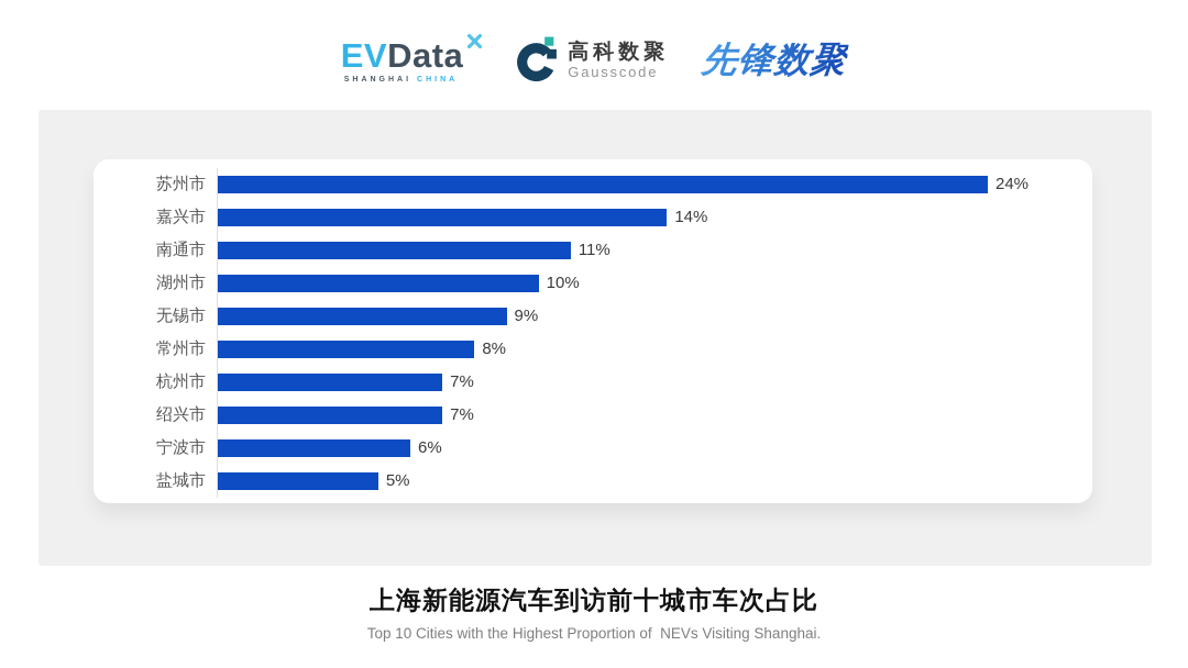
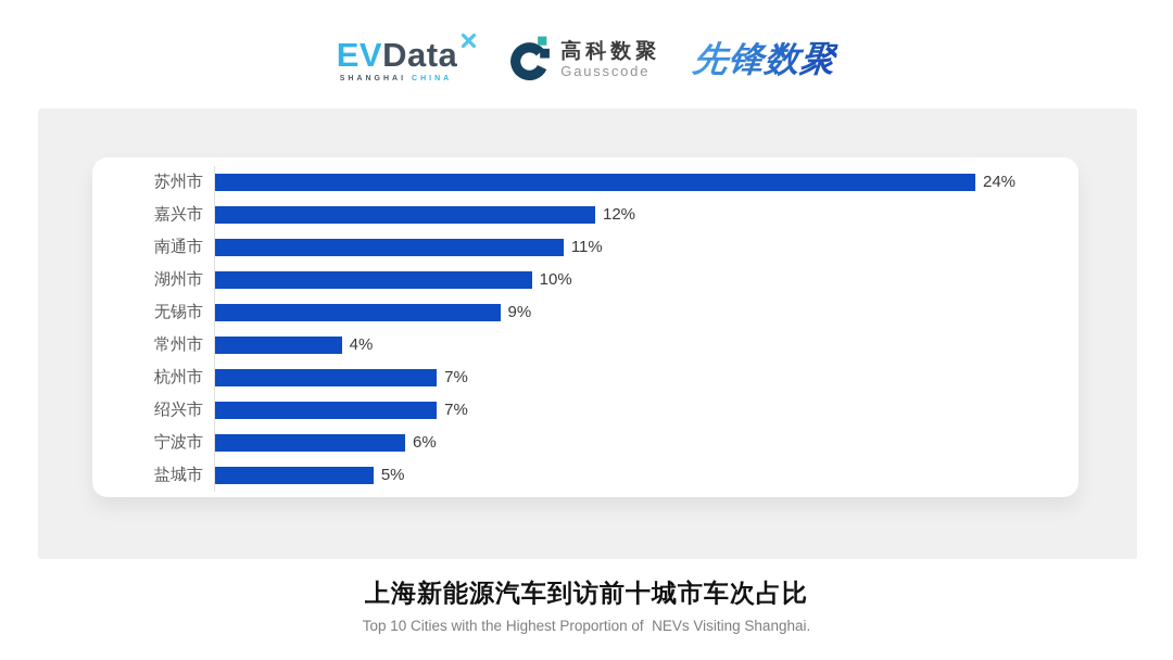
嘉兴市: 14% -> 12%
常州市: 8% -> 4%
